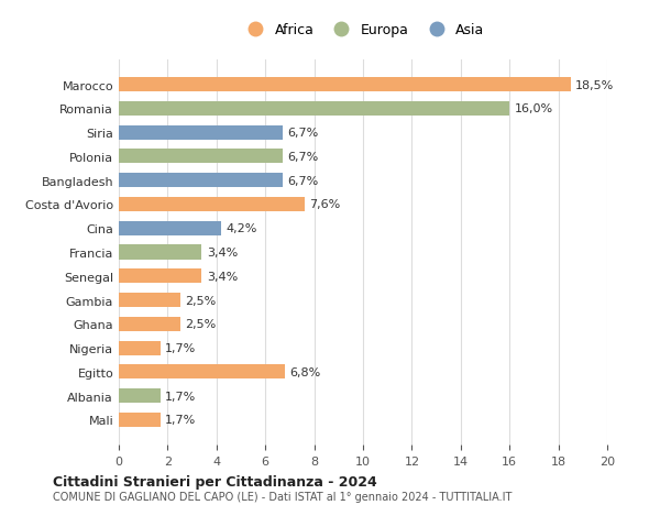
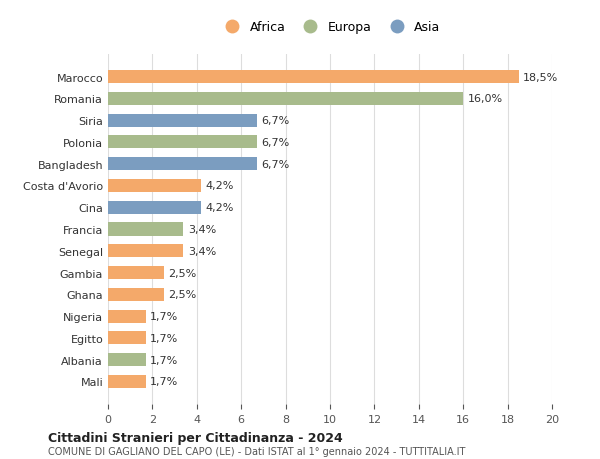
Costa d'Avorio: 7,6% -> 4,2%
Egitto: 6,8% -> 1,7%
